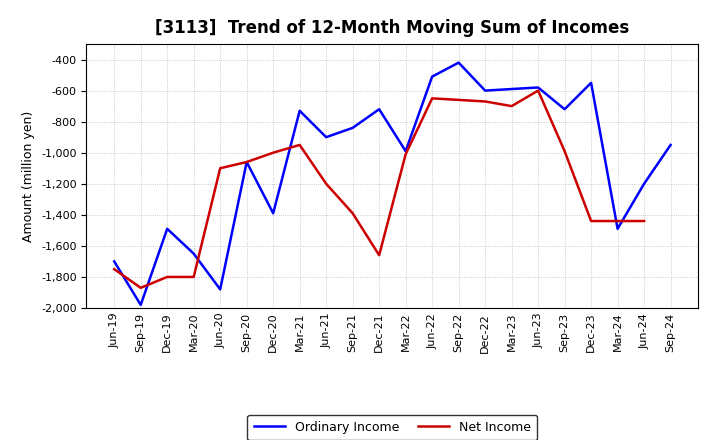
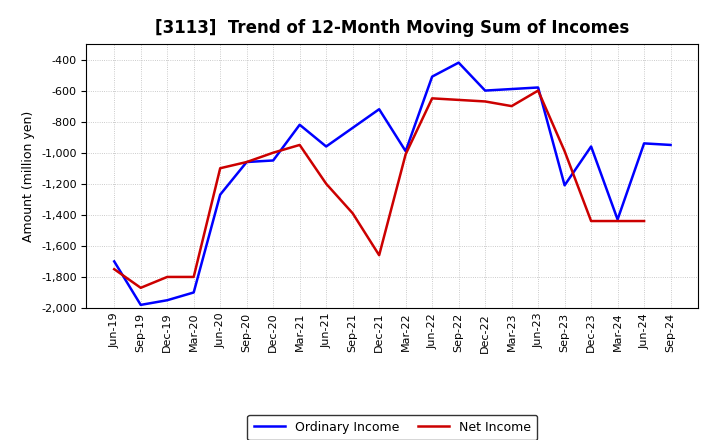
Ordinary Income/Dec-19: -1,490 -> -1,950
Ordinary Income/Mar-20: -1,650 -> -1,900
Ordinary Income/Jun-20: -1,880 -> -1,270
Ordinary Income/Dec-20: -1,390 -> -1,050
Ordinary Income/Mar-21: -730 -> -820
Ordinary Income/Jun-21: -900 -> -960
Ordinary Income/Sep-23: -720 -> -1,210
Ordinary Income/Dec-23: -550 -> -960
Ordinary Income/Mar-24: -1,490 -> -1,430
Ordinary Income/Jun-24: -1,200 -> -940
